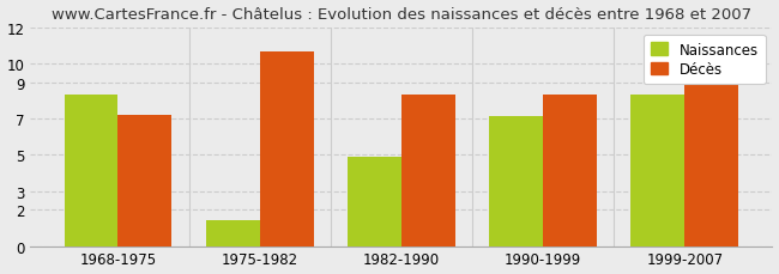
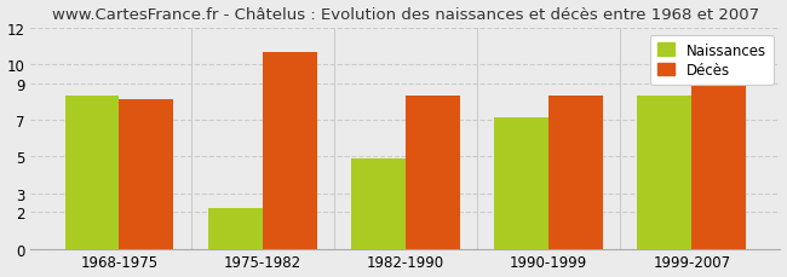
Décès/1968-1975: 7.2 -> 8.1
Naissances/1975-1982: 1.4 -> 2.2
